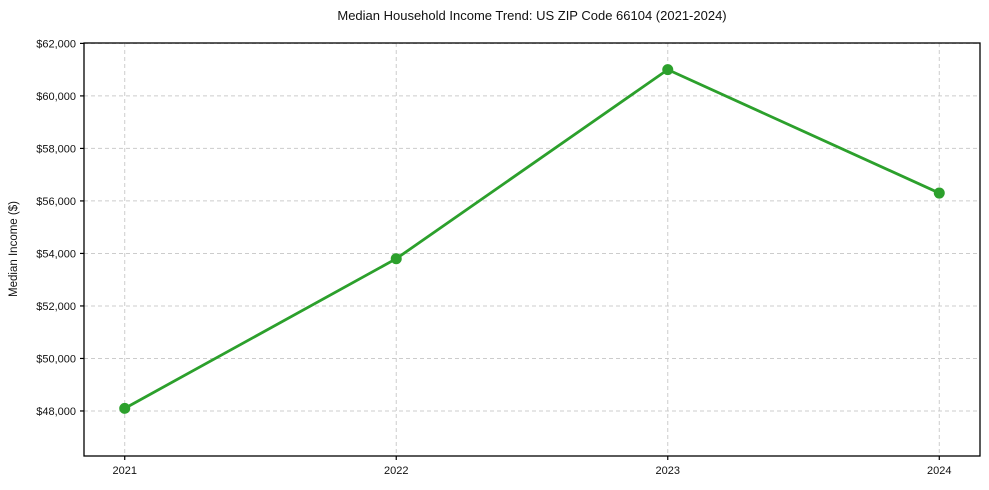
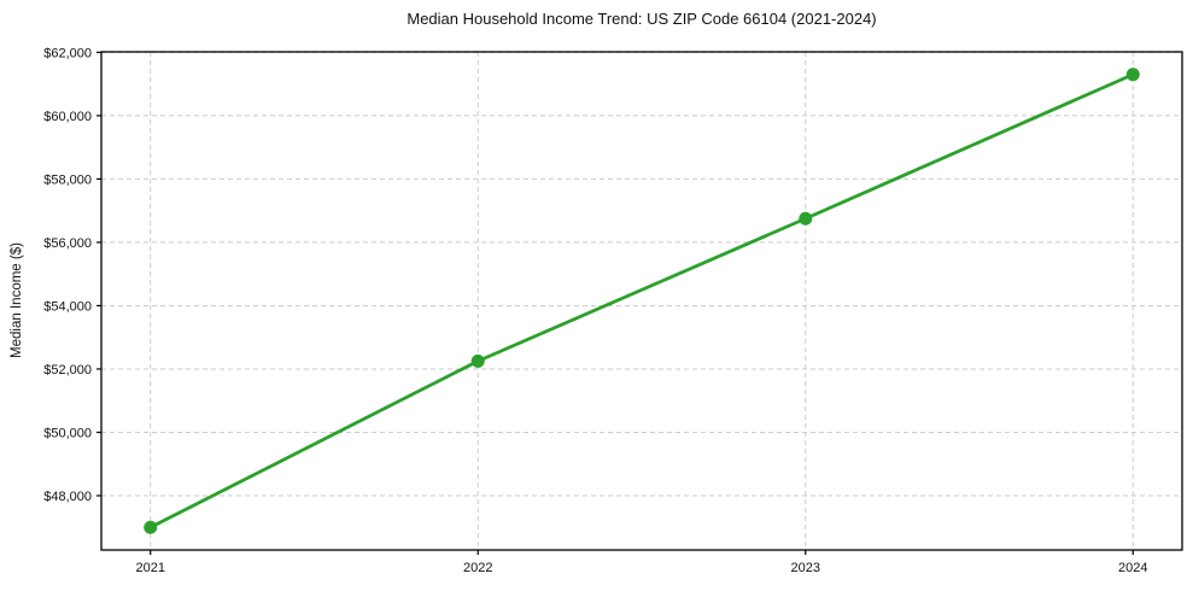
2021: $48100 -> $47000
2022: $53800 -> $52200
2023: $61000 -> $56800
2024: $56300 -> $61300
